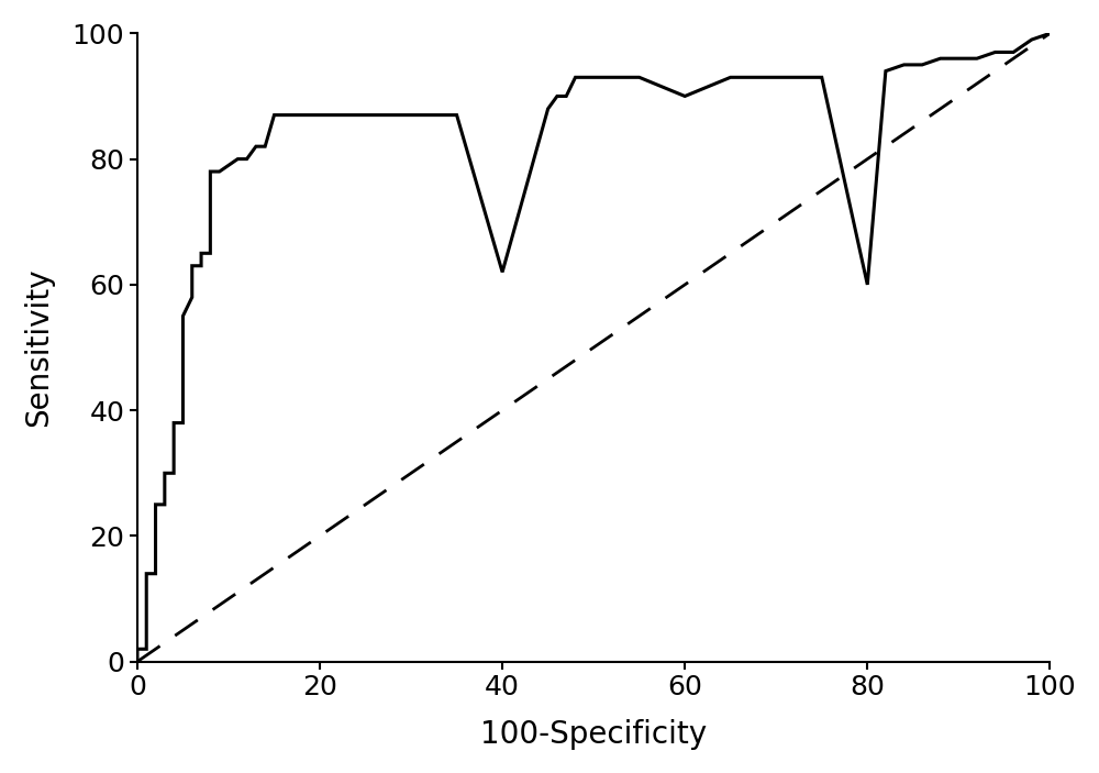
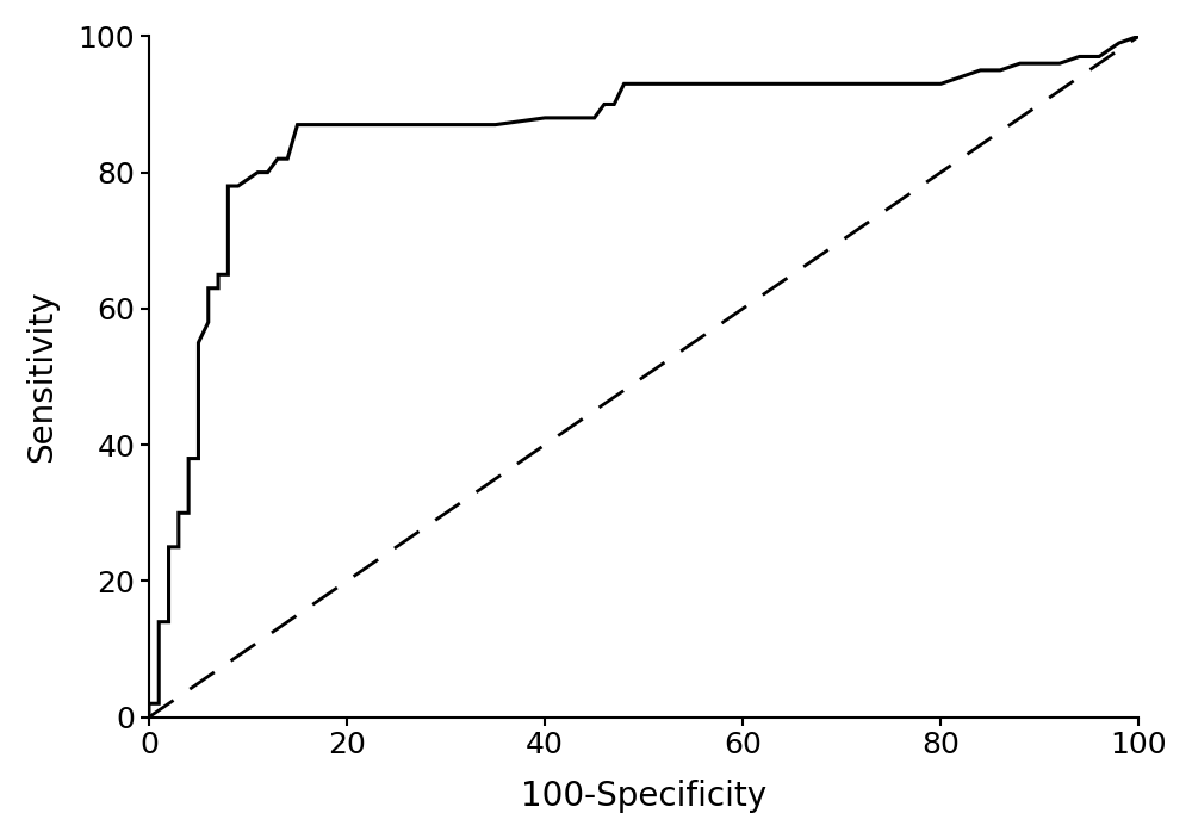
40: 62 -> 88
60: 90 -> 93
80: 60 -> 93
